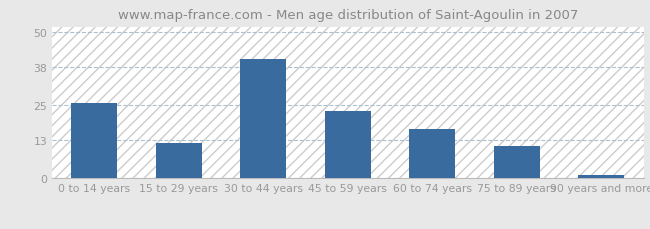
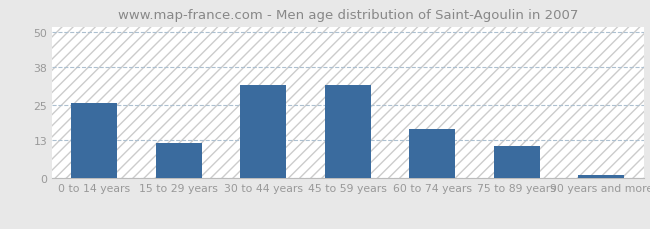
30 to 44 years: 41 -> 32
45 to 59 years: 23 -> 32
